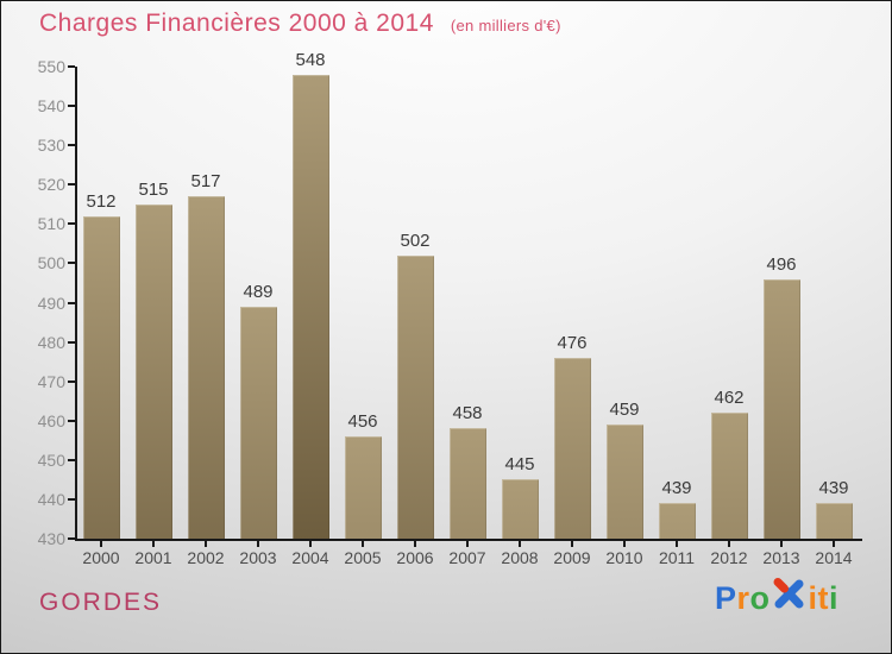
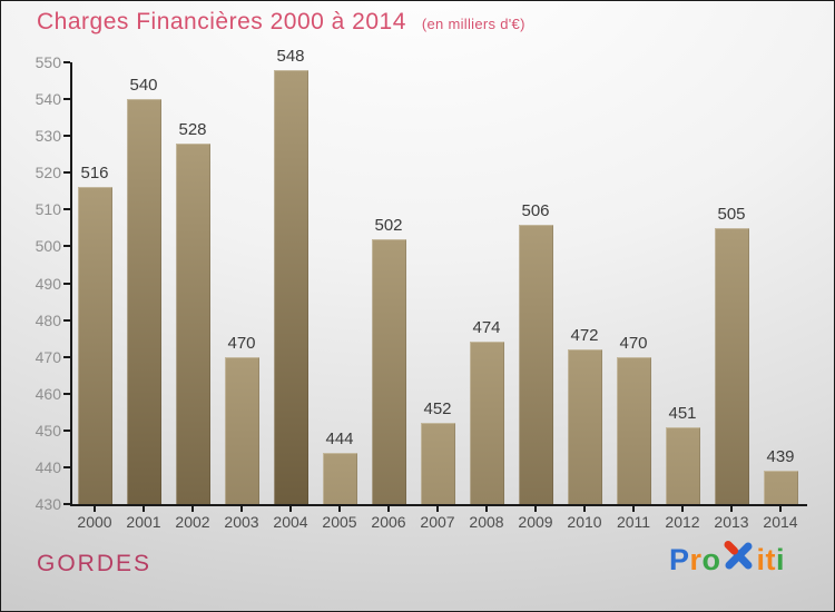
2000: 512 -> 516
2001: 515 -> 540
2002: 517 -> 528
2003: 489 -> 470
2005: 456 -> 444
2007: 458 -> 452
2008: 445 -> 474
2009: 476 -> 506
2010: 459 -> 472
2011: 439 -> 470
2012: 462 -> 451
2013: 496 -> 505
